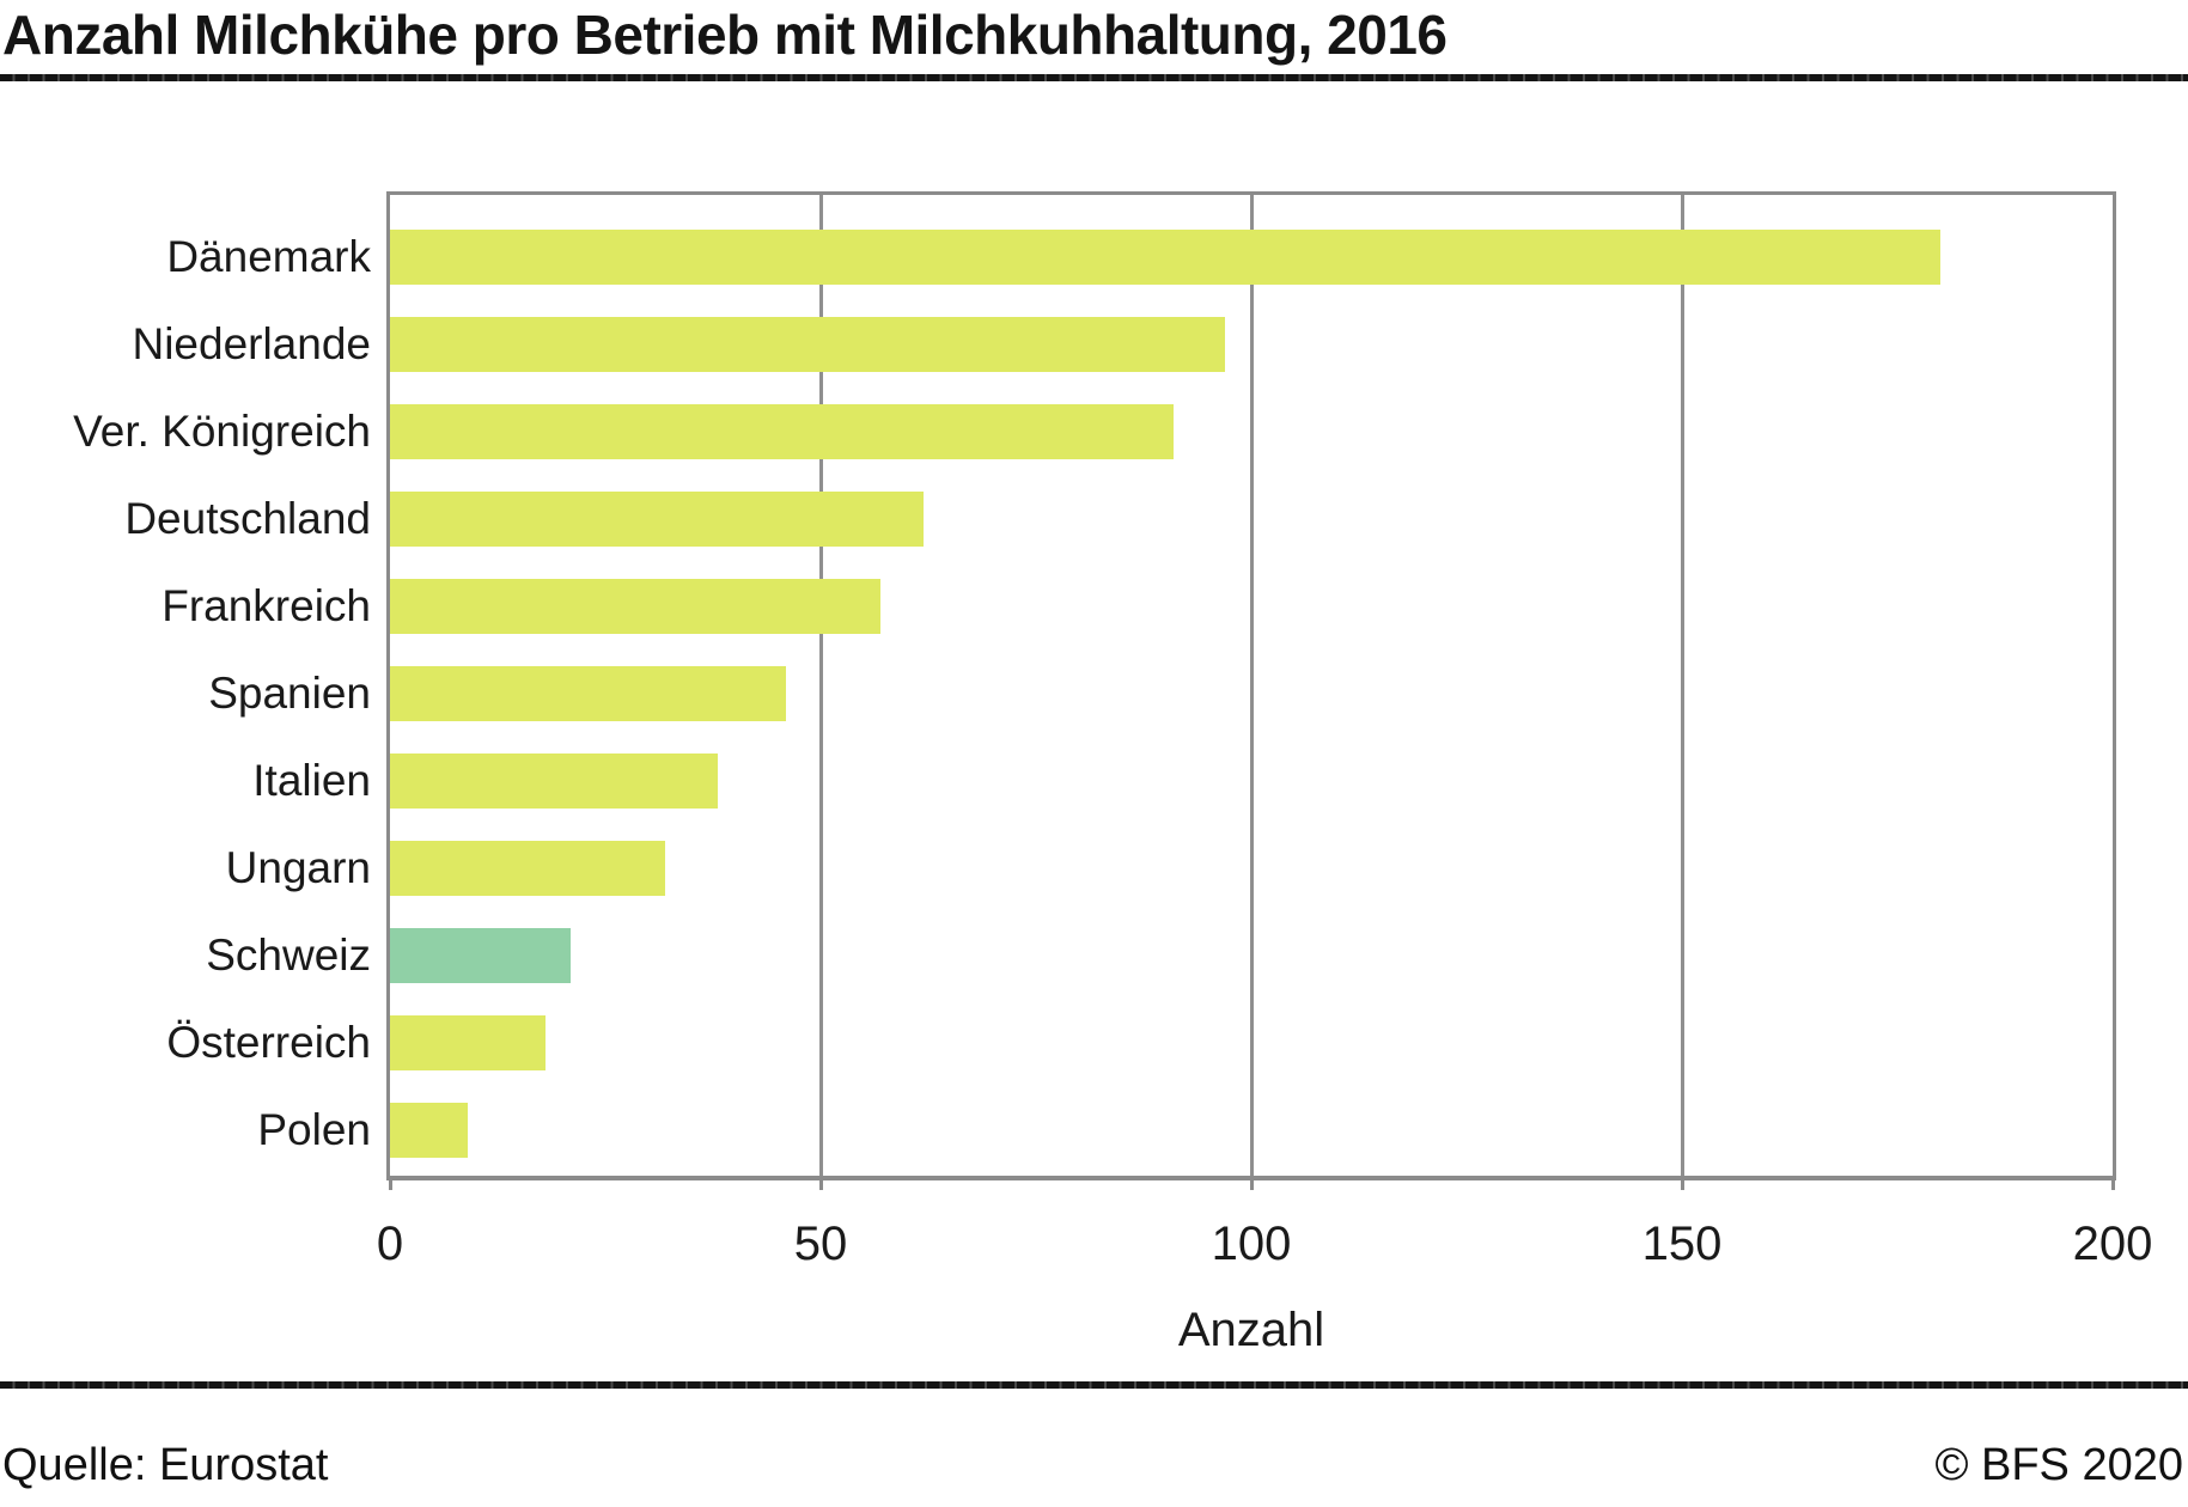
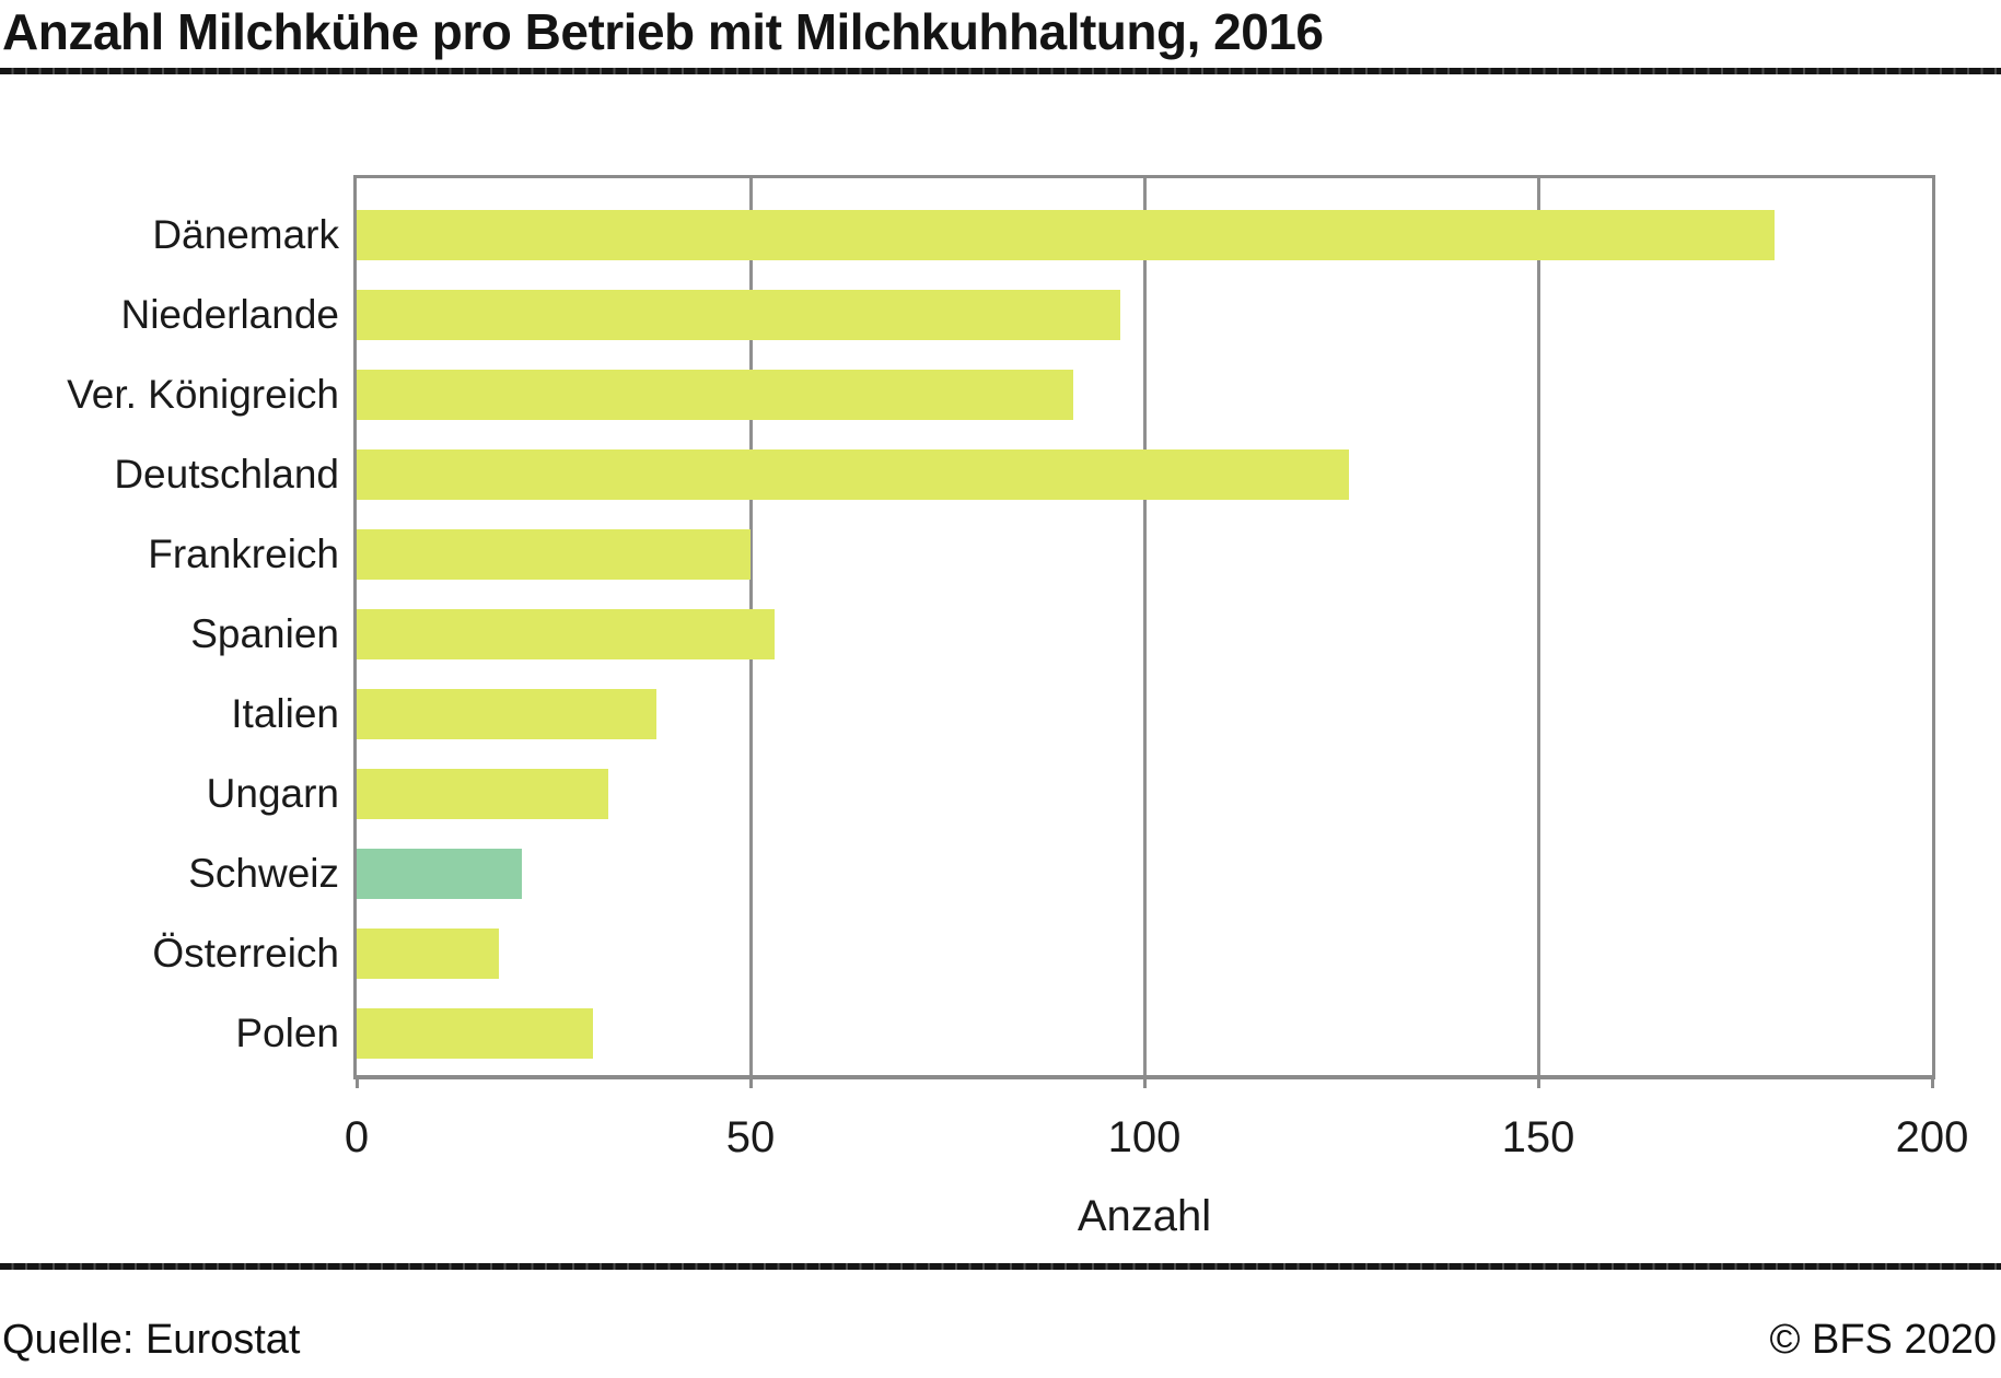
Deutschland: 62 -> 126
Frankreich: 57 -> 50
Spanien: 46 -> 53
Polen: 9 -> 30
